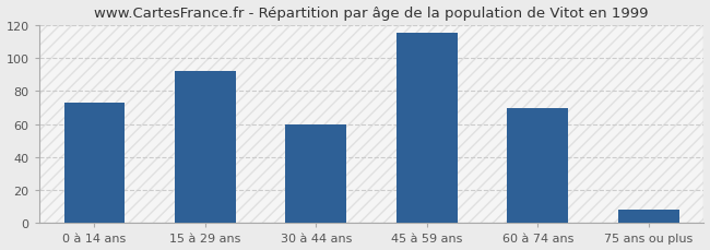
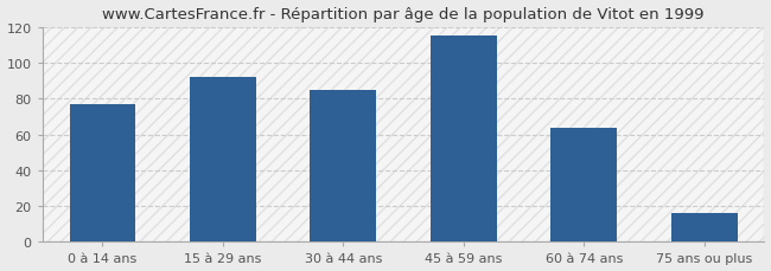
0 à 14 ans: 73 -> 77
30 à 44 ans: 60 -> 85
60 à 74 ans: 70 -> 64
75 ans ou plus: 8 -> 16
